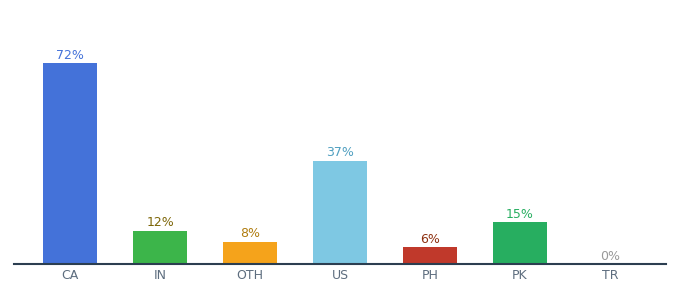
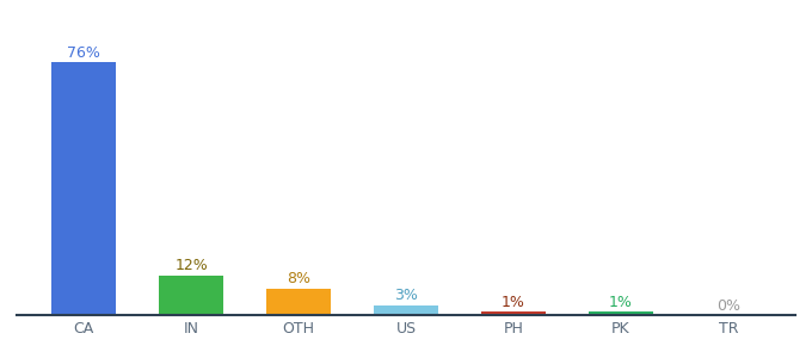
CA: 72% -> 76%
US: 37% -> 3%
PH: 6% -> 1%
PK: 15% -> 1%
